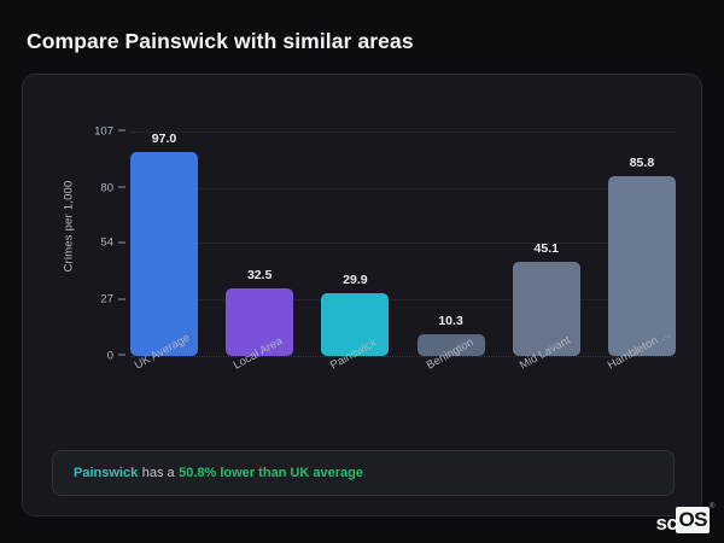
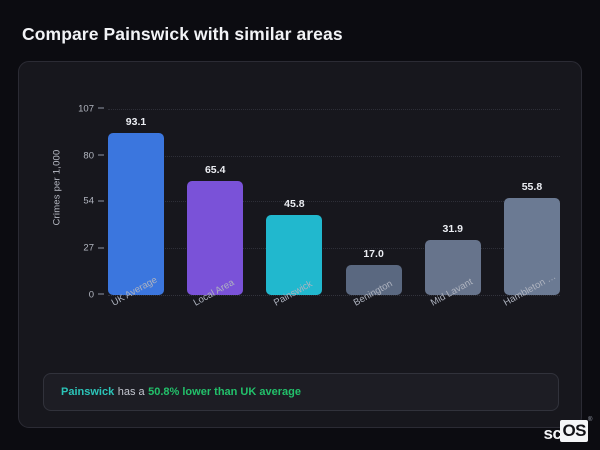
UK Average: 97.0 -> 93.1
Local Area: 32.5 -> 65.4
Painswick: 29.9 -> 45.8
Benington: 10.3 -> 17.0
Mid Lavant: 45.1 -> 31.9
Hambleton …: 85.8 -> 55.8
